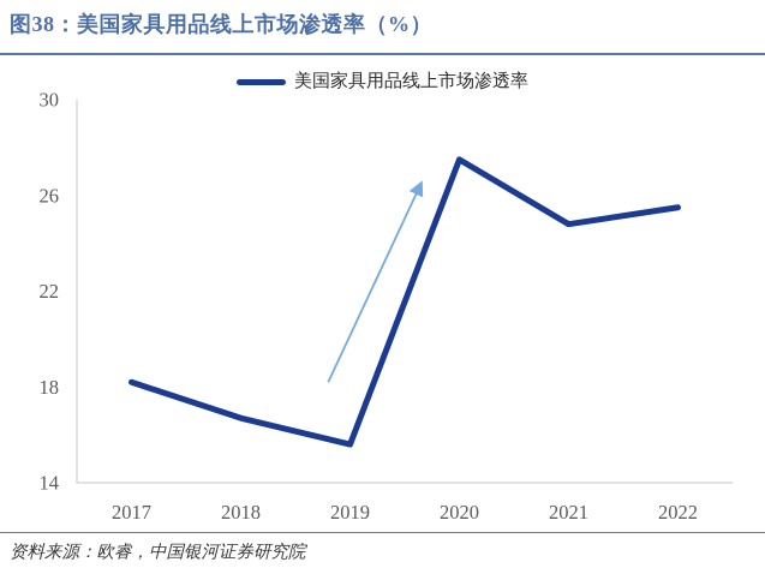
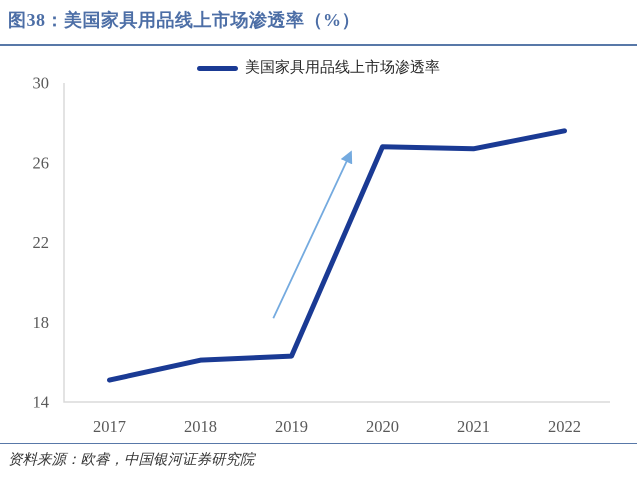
2017: 18.2 -> 15.1
2018: 16.7 -> 16.1
2019: 15.6 -> 16.3
2020: 27.5 -> 26.8
2021: 24.8 -> 26.7
2022: 25.5 -> 27.6
